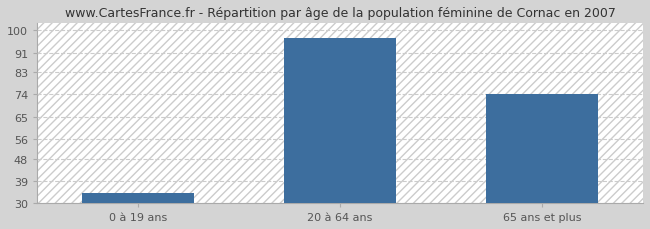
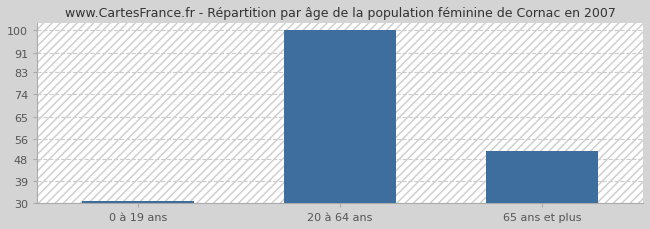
0 à 19 ans: 34 -> 31
20 à 64 ans: 97 -> 100
65 ans et plus: 74 -> 51
